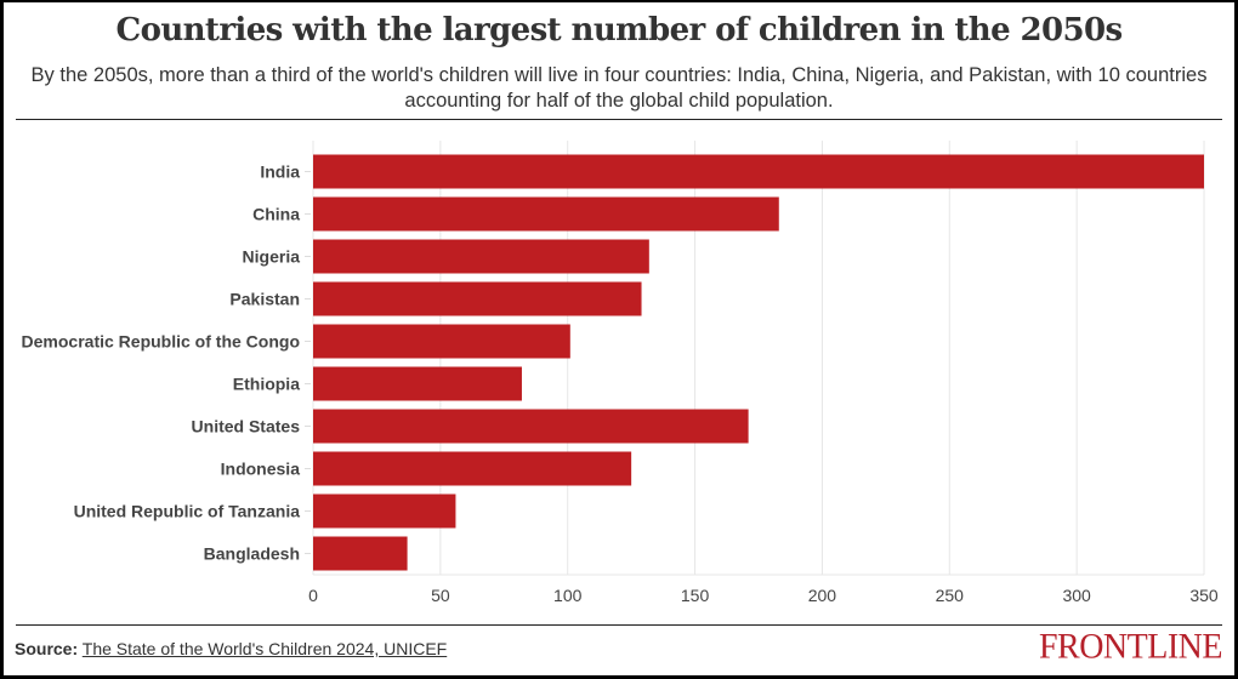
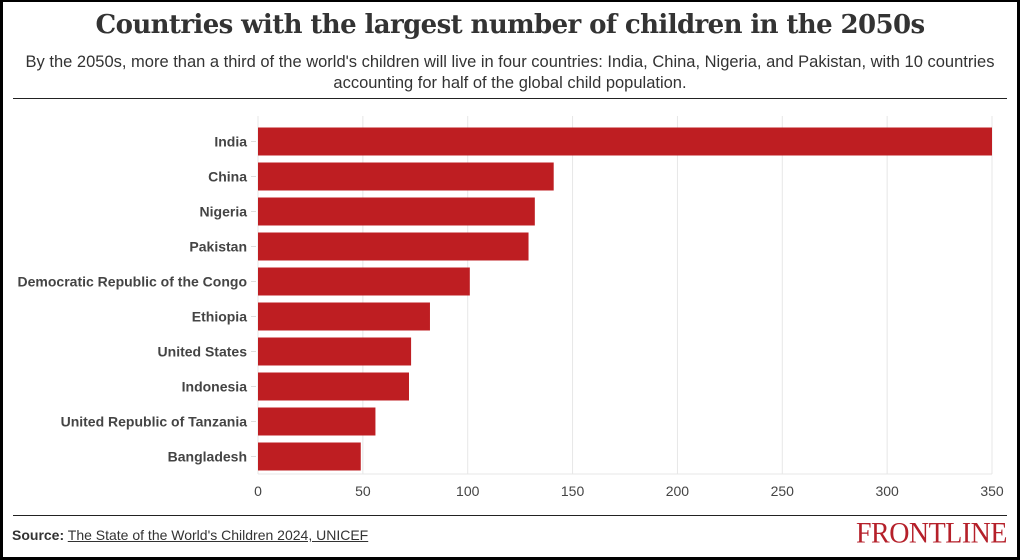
China: 183 -> 141
United States: 171 -> 73
Indonesia: 125 -> 72
Bangladesh: 37 -> 49
